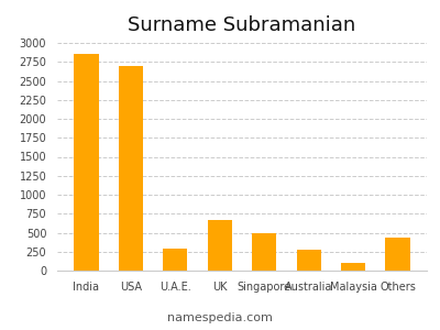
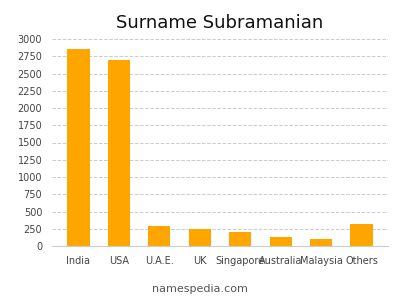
UK: 660 -> 240
Singapore: 500 -> 200
Australia: 280 -> 130
Others: 440 -> 320
